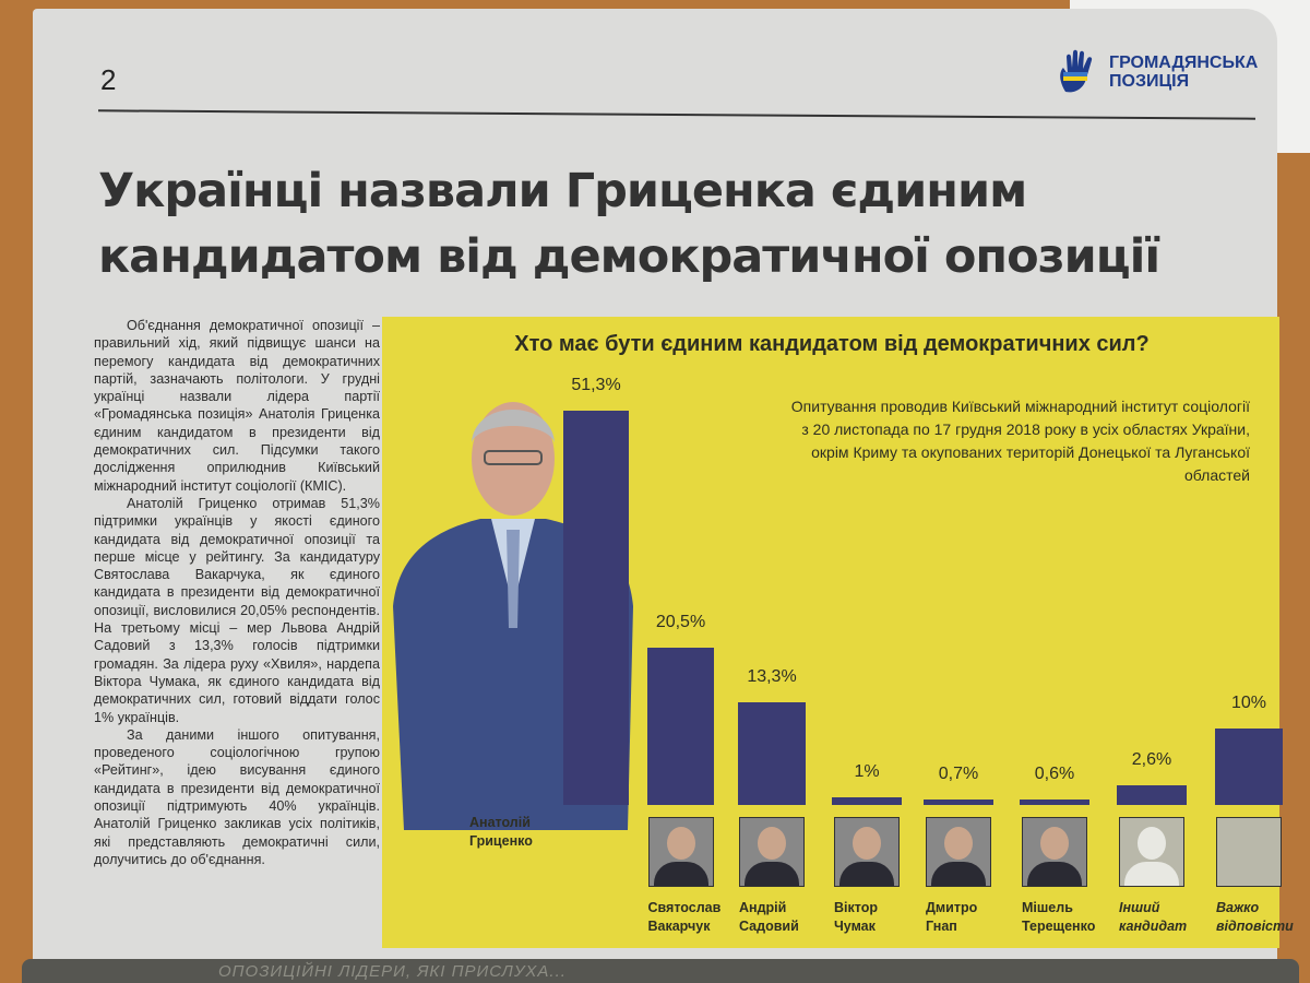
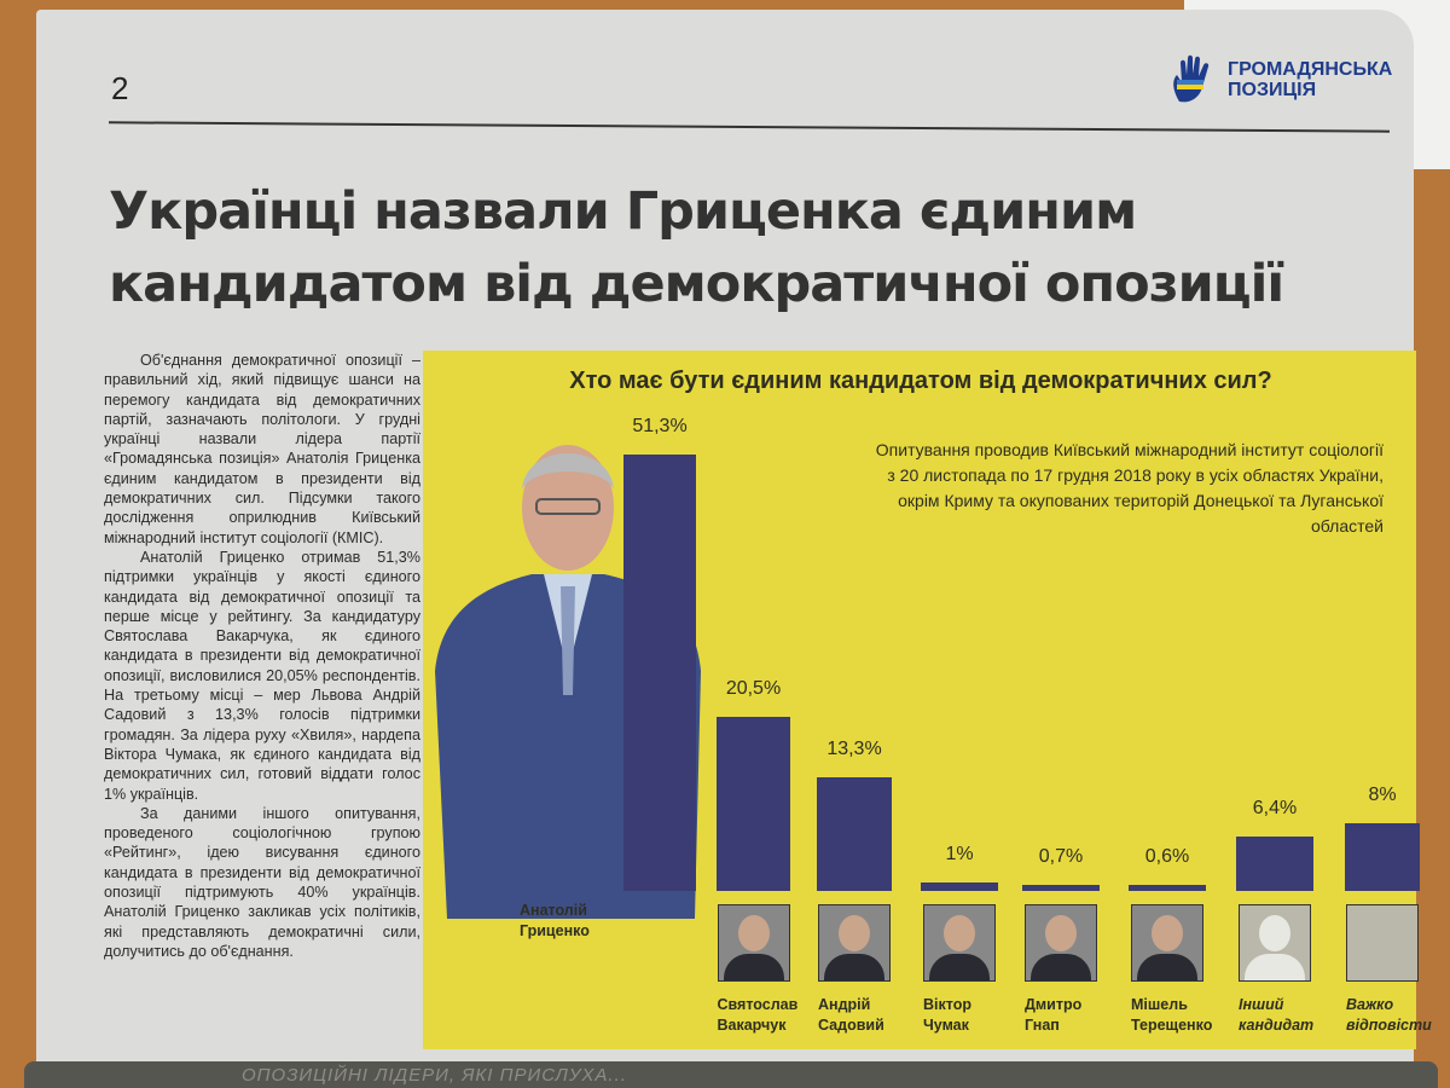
Інший кандидат: 2,6% -> 6,4%
Важко відповісти: 10% -> 8%
